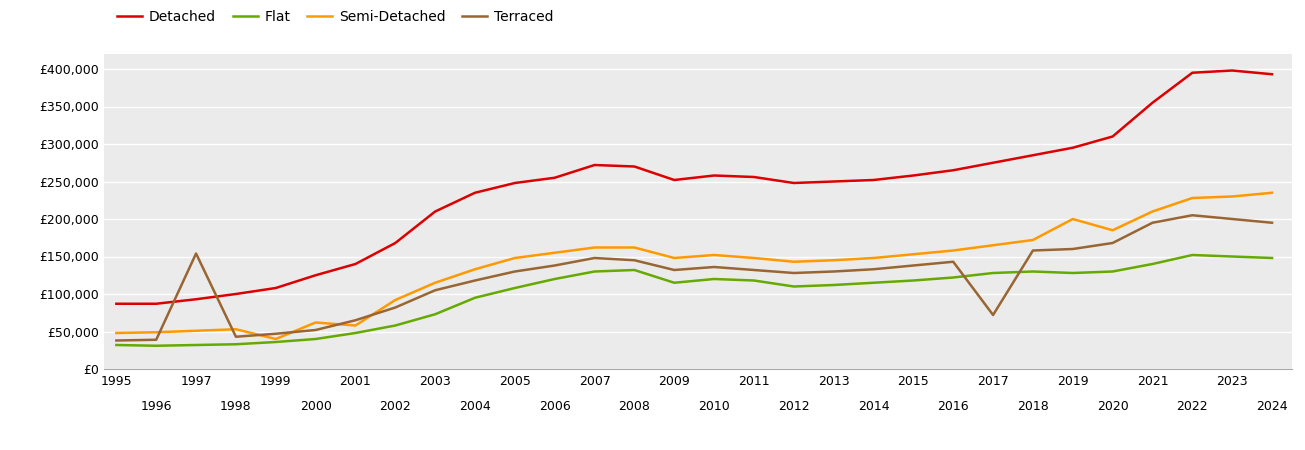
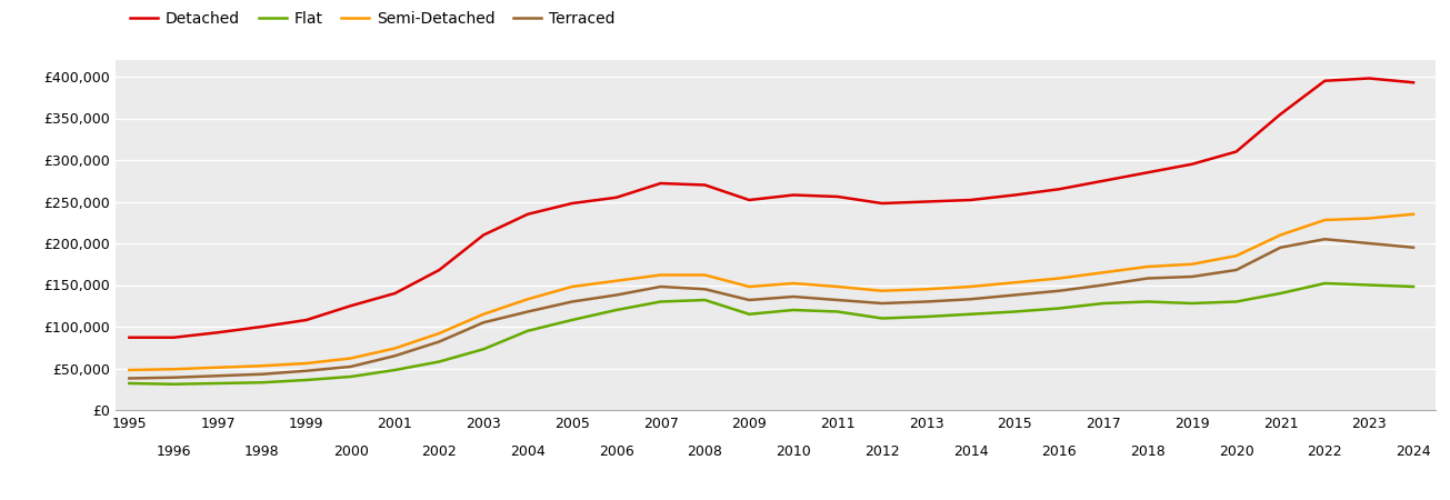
Terraced/1997: £154,000 -> £41,000
Semi-Detached/1999: £40,000 -> £56,000
Semi-Detached/2001: £58,000 -> £74,000
Terraced/2017: £72,000 -> £150,000
Semi-Detached/2019: £200,000 -> £175,000
